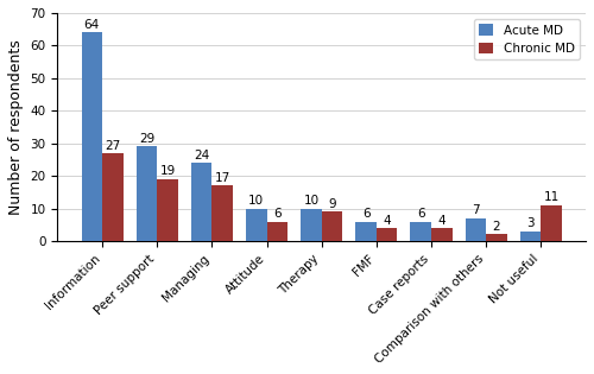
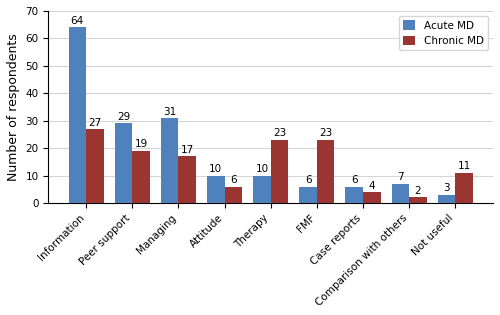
Acute MD/Managing: 24 -> 31
Chronic MD/Therapy: 9 -> 23
Chronic MD/FMF: 4 -> 23
